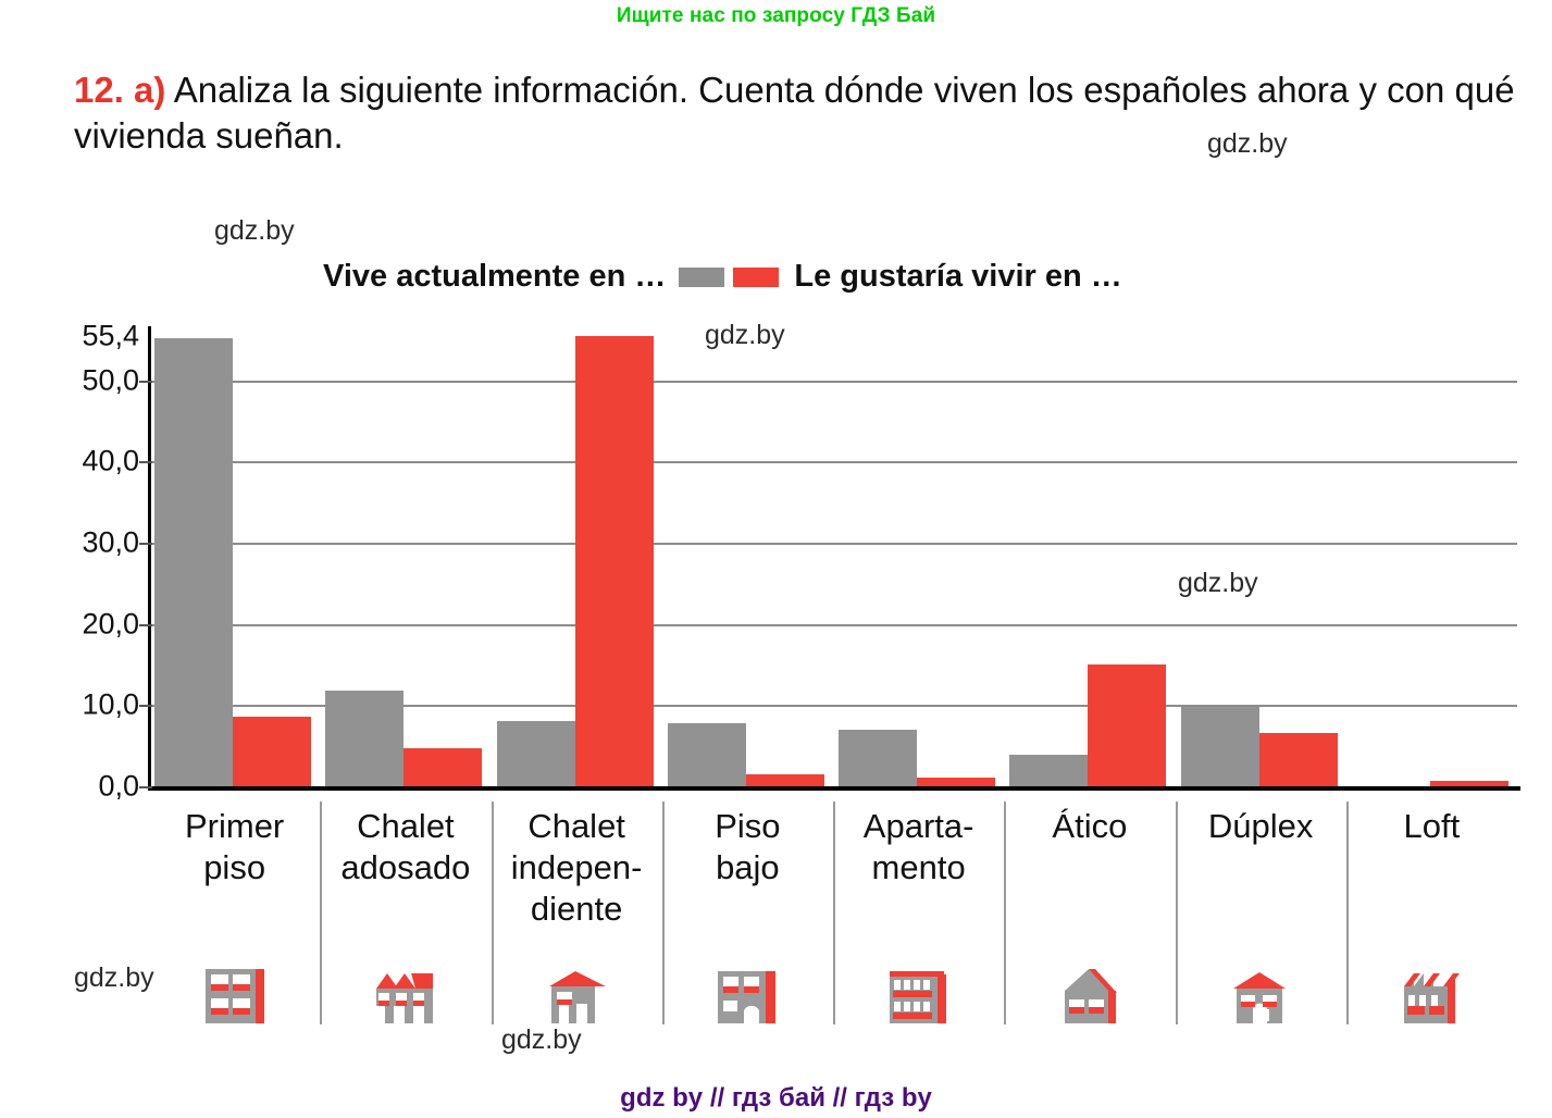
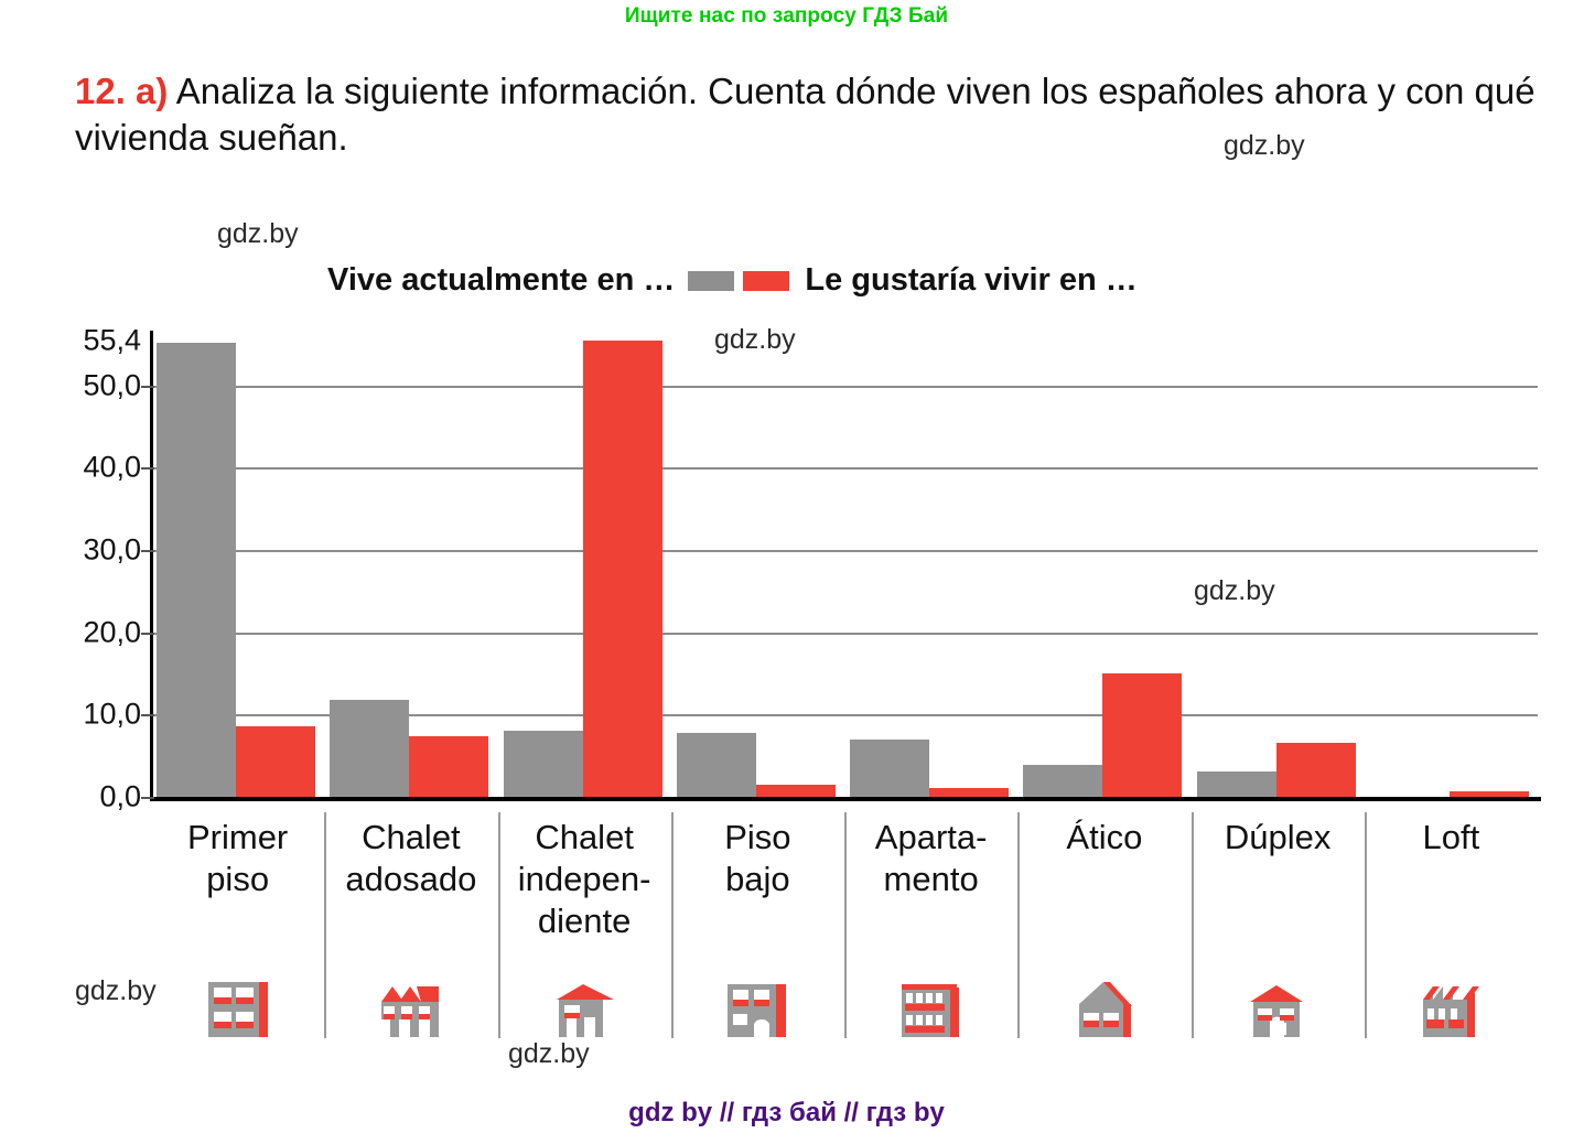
Le gustaría vivir en …/Chalet adosado: 5 -> 8
Vive actualmente en …/Dúplex: 10 -> 3
